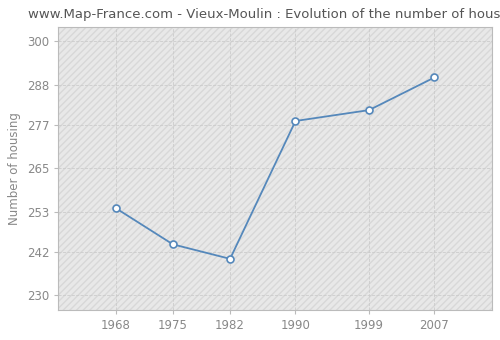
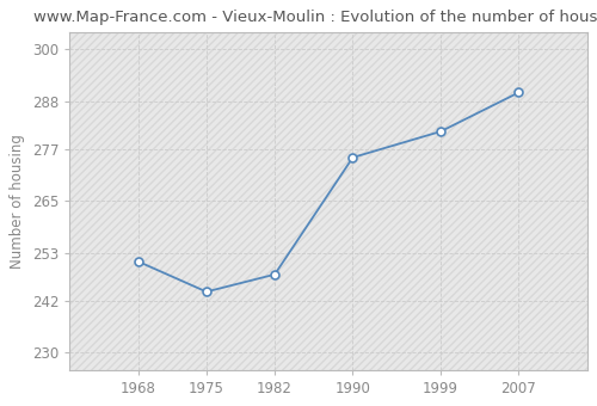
1968: 254 -> 251
1982: 240 -> 248
1990: 278 -> 275
